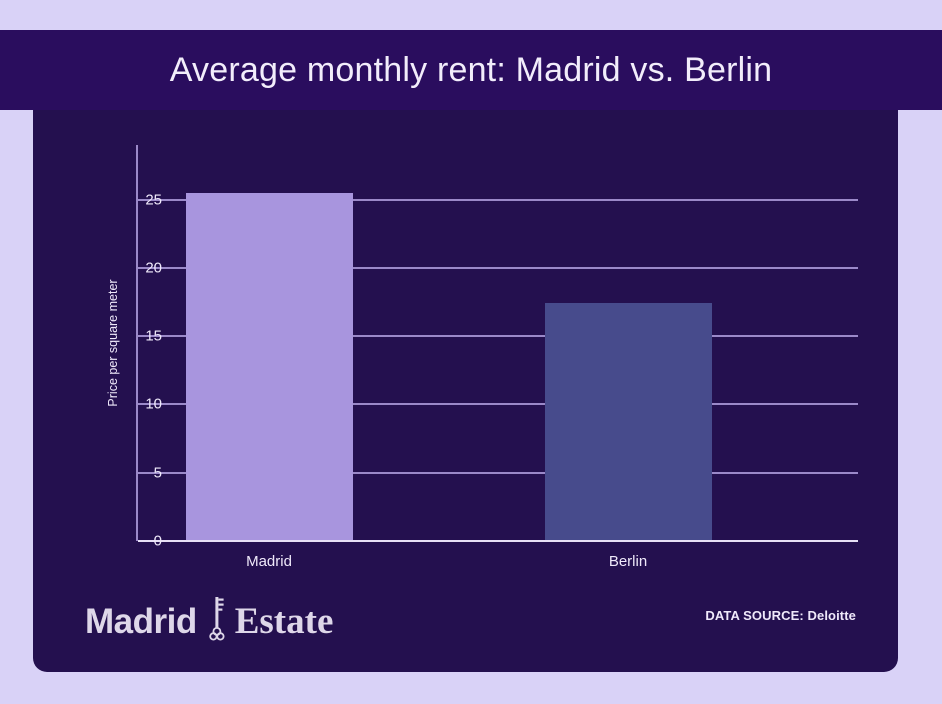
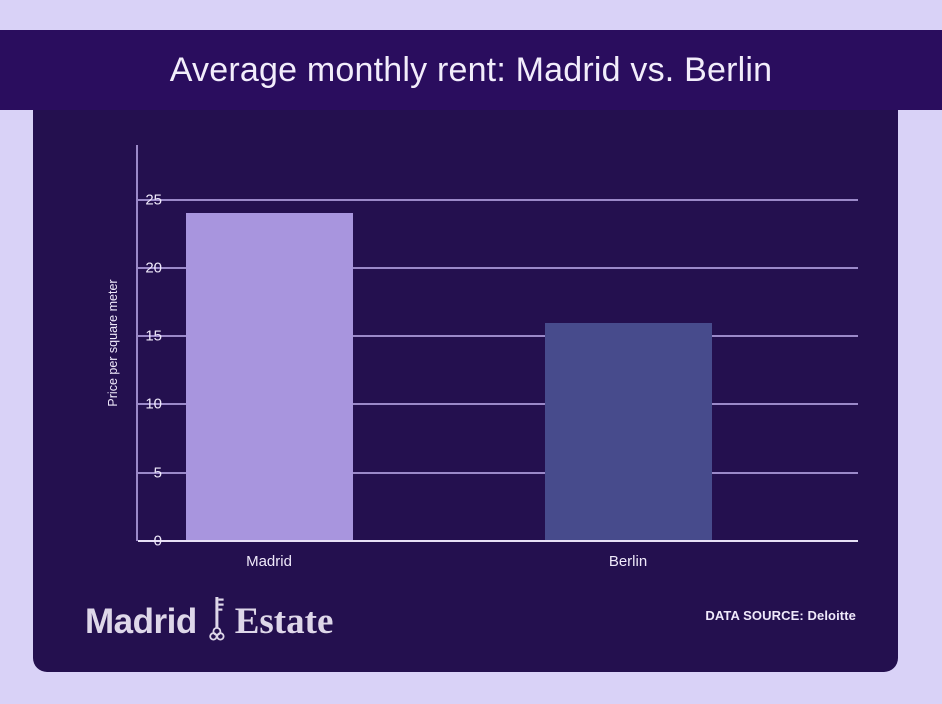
Madrid: 25.5 -> 24.0
Berlin: 17.4 -> 16.0
